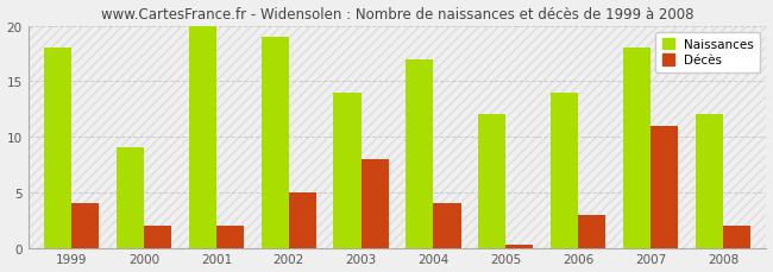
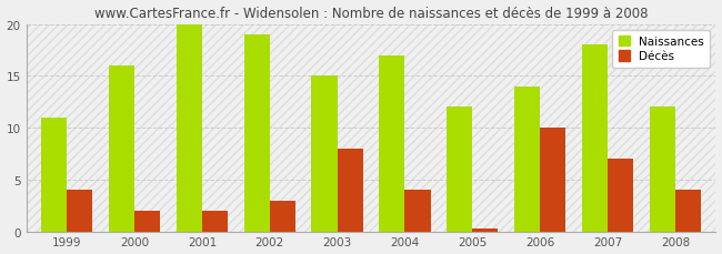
Naissances/1999: 18 -> 11
Naissances/2000: 9 -> 16
Décès/2002: 5.0 -> 3.0
Naissances/2003: 14 -> 15
Décès/2006: 3.0 -> 10.0
Décès/2007: 11.0 -> 7.0
Décès/2008: 2.0 -> 4.0
